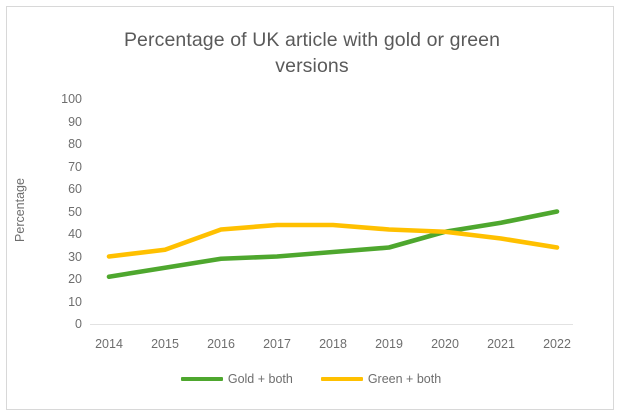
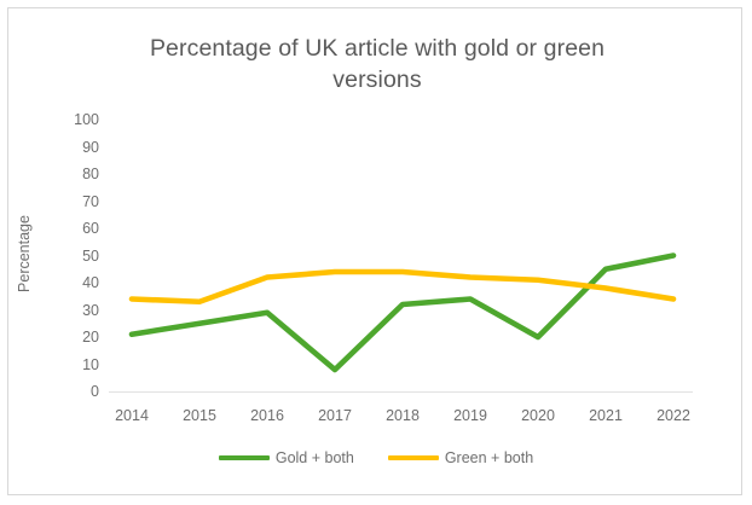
Green + both/2014: 30 -> 34
Gold + both/2017: 30 -> 8
Gold + both/2020: 41 -> 20
